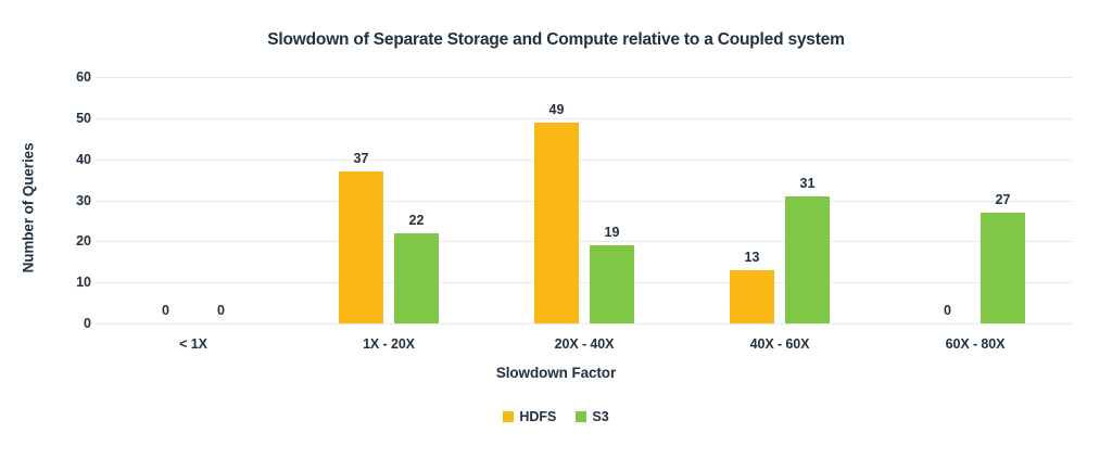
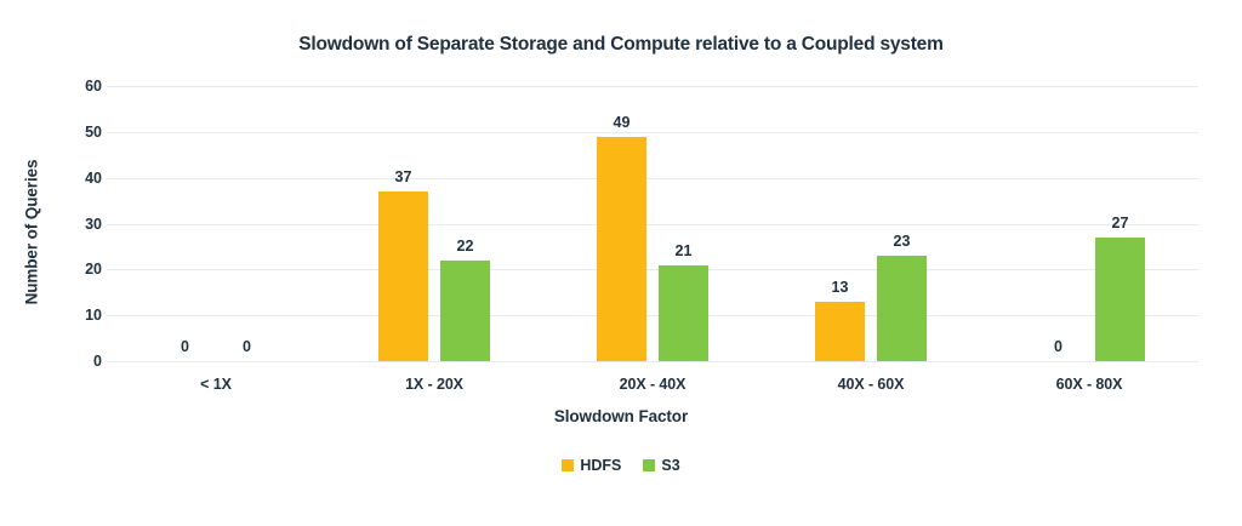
S3/20X - 40X: 19 -> 21
S3/40X - 60X: 31 -> 23
